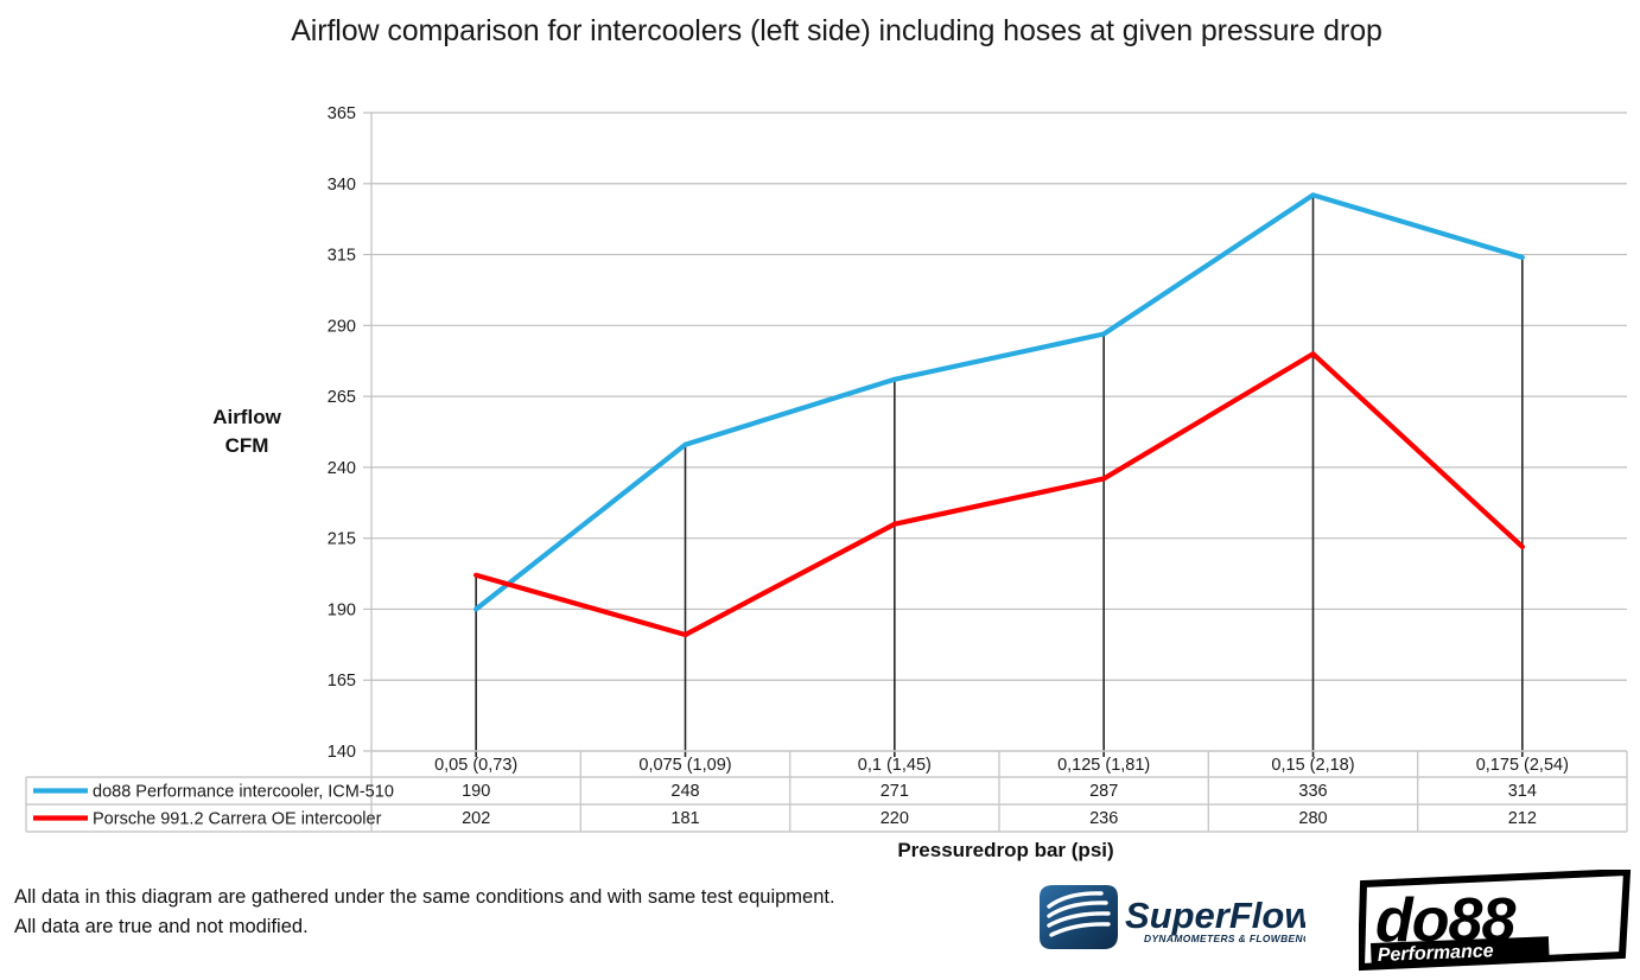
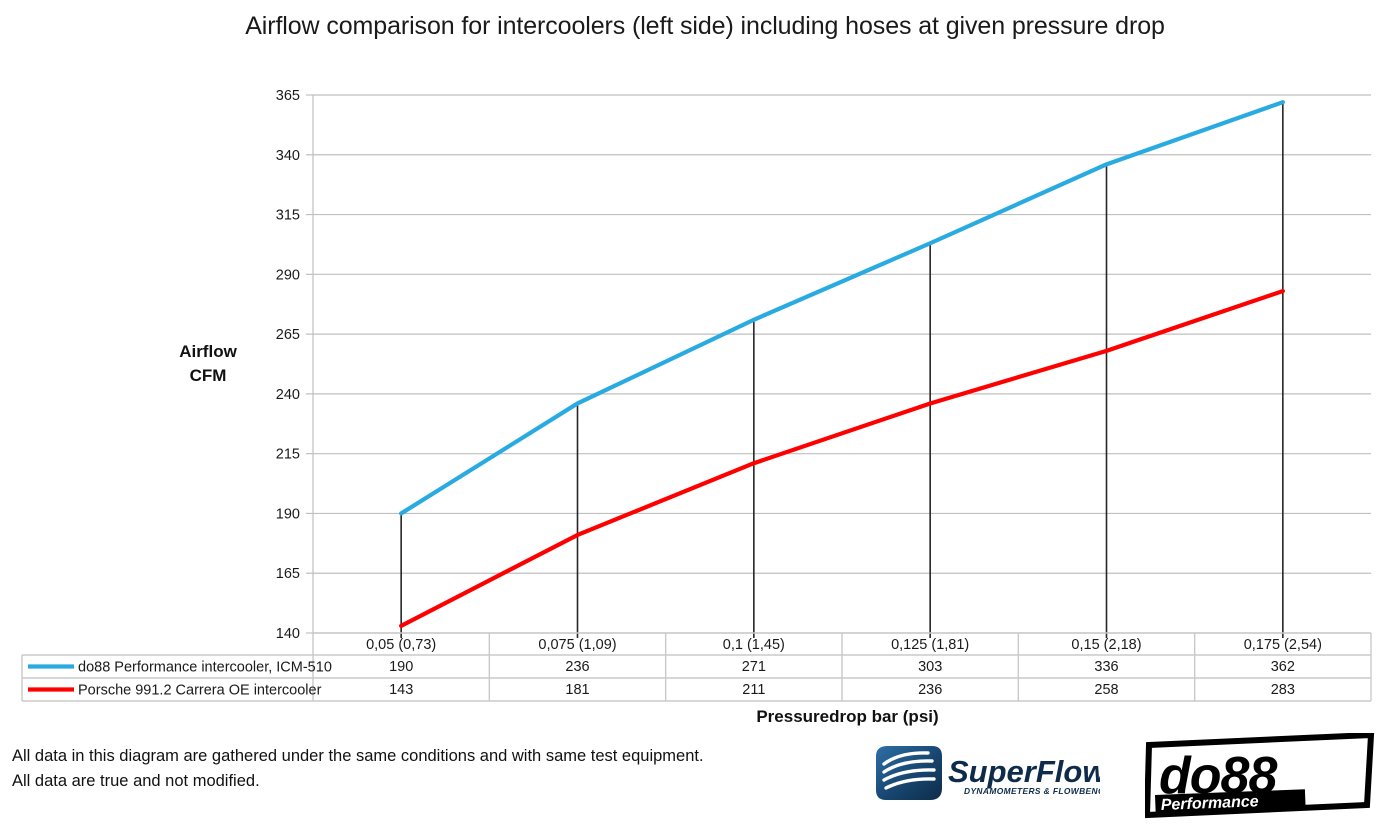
Porsche 991.2 Carrera OE intercooler/0,05 (0,73): 202 -> 143
do88 Performance intercooler, ICM-510/0,075 (1,09): 248 -> 236
Porsche 991.2 Carrera OE intercooler/0,1 (1,45): 220 -> 211
do88 Performance intercooler, ICM-510/0,125 (1,81): 287 -> 303
Porsche 991.2 Carrera OE intercooler/0,15 (2,18): 280 -> 258
do88 Performance intercooler, ICM-510/0,175 (2,54): 314 -> 362
Porsche 991.2 Carrera OE intercooler/0,175 (2,54): 212 -> 283
